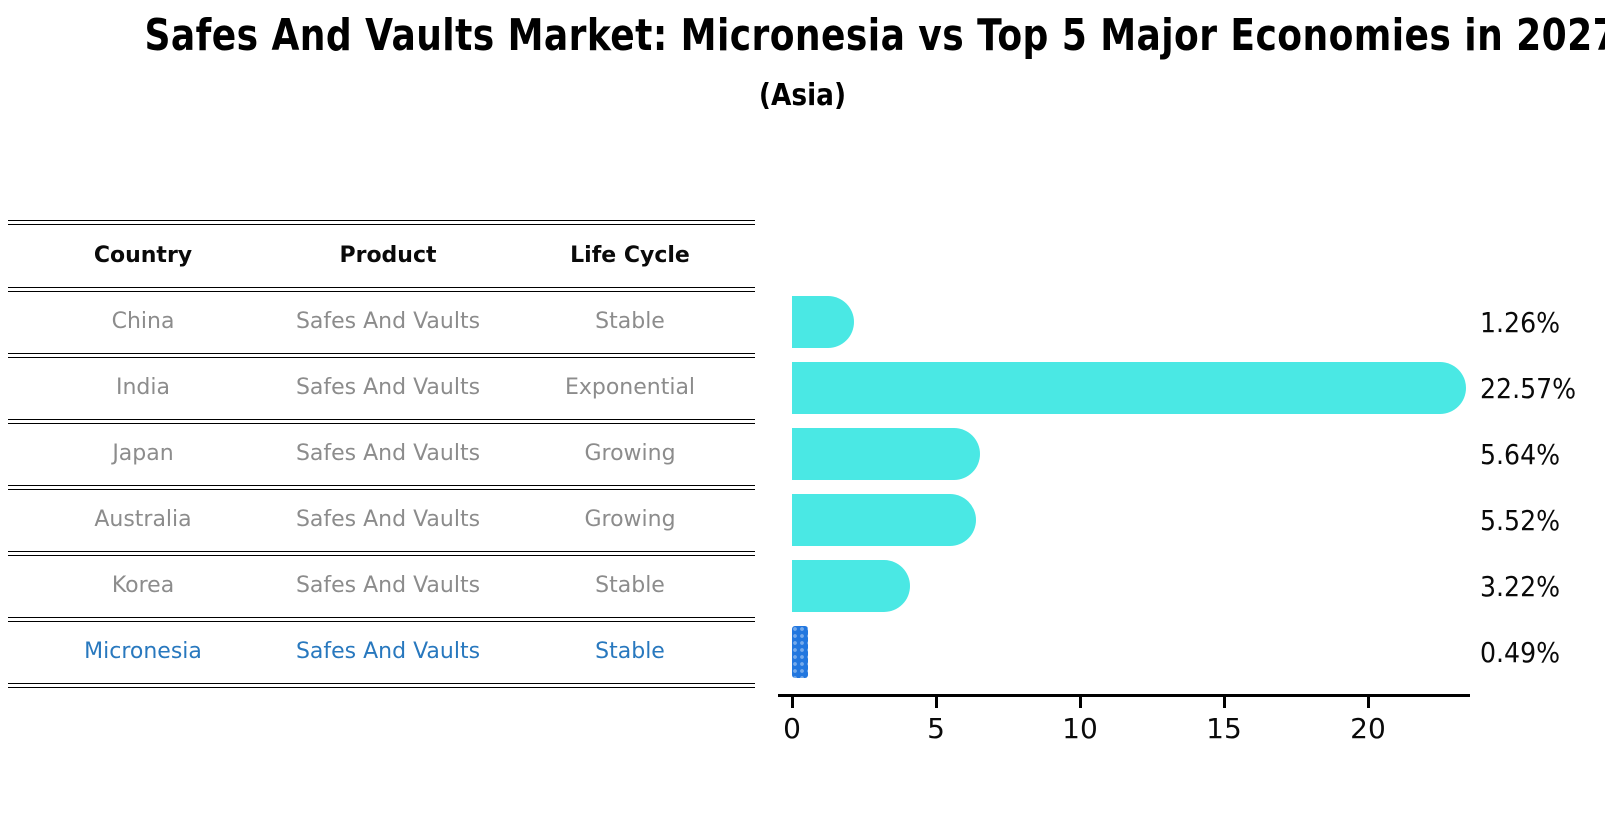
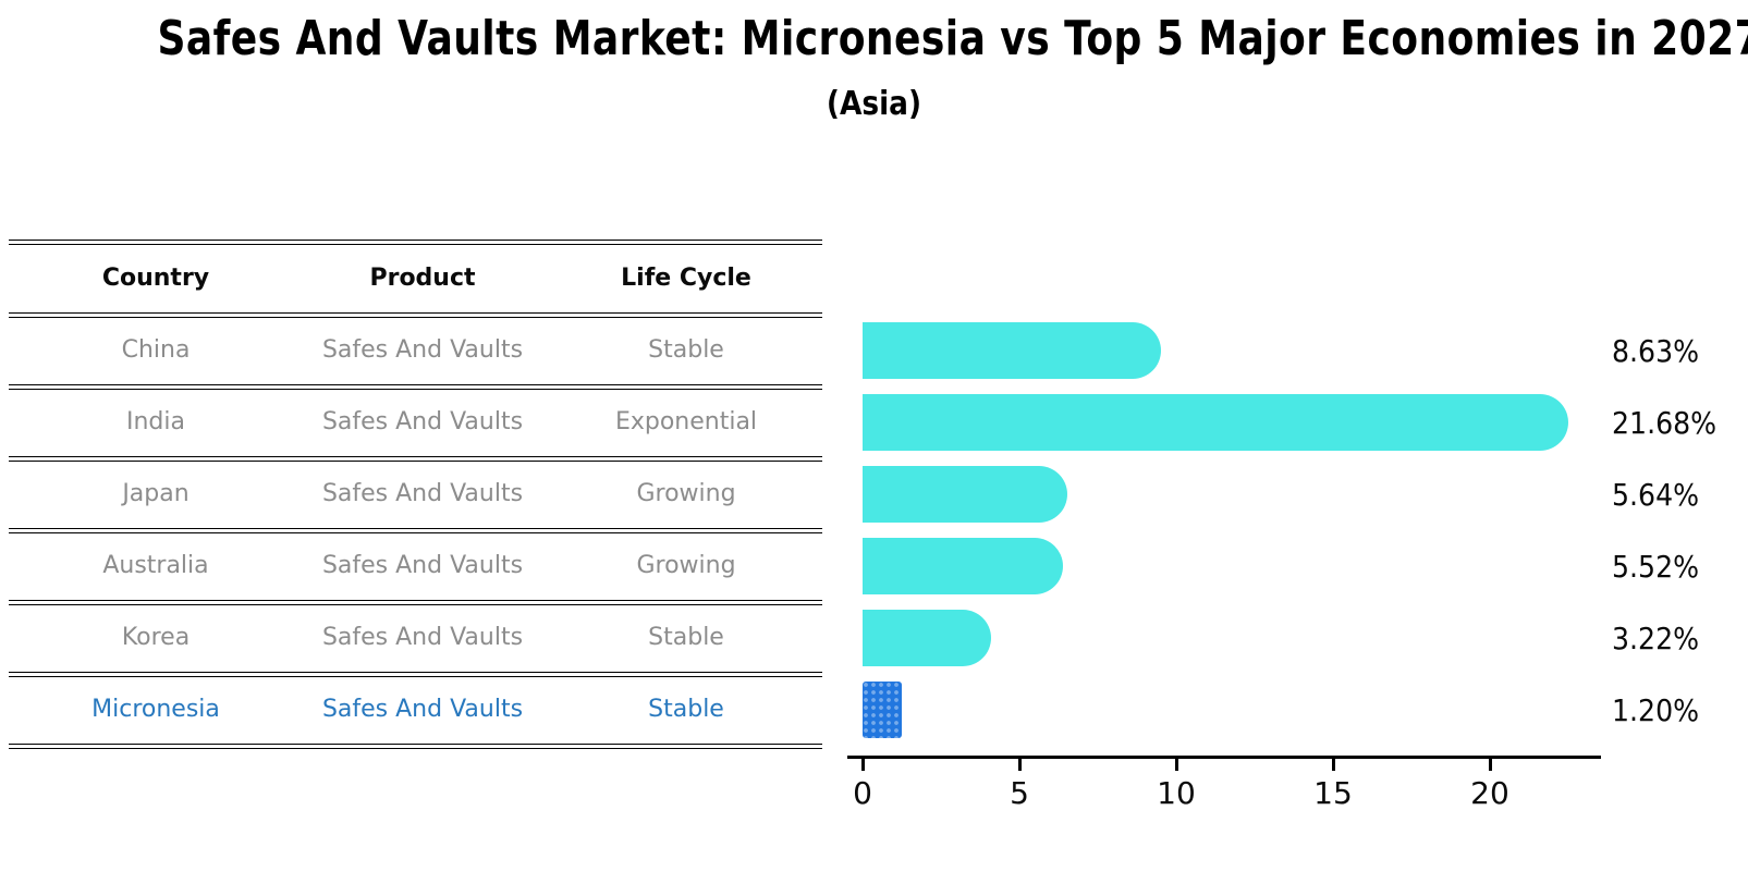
China: 1.26% -> 8.63%
India: 22.57% -> 21.68%
Micronesia: 0.49% -> 1.20%
